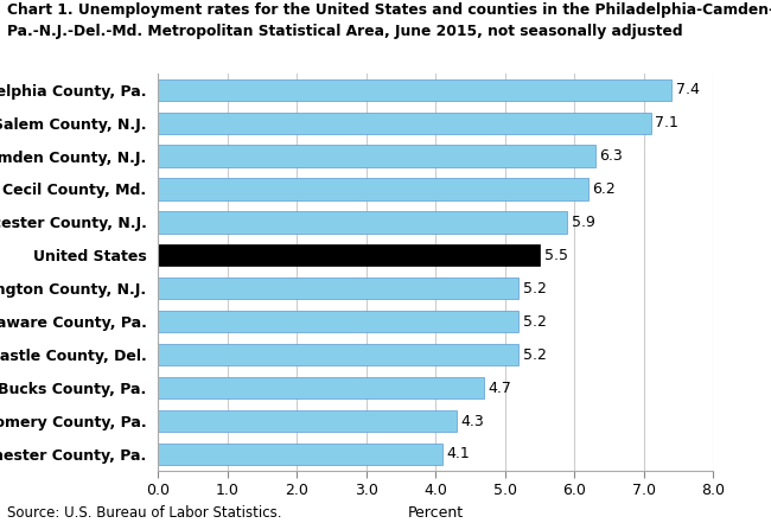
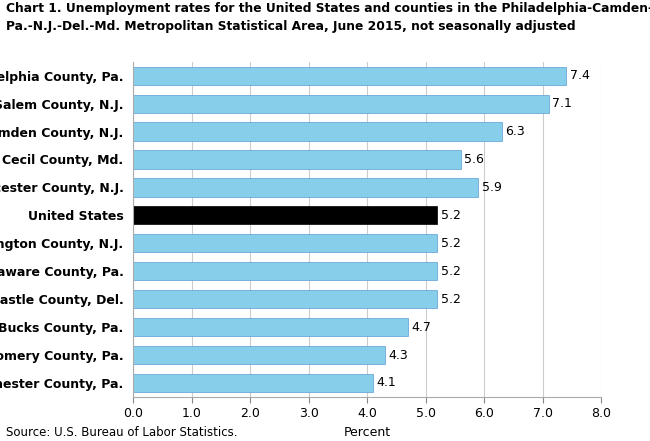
Cecil County, Md.: 6.2 -> 5.6
United States: 5.5 -> 5.2
